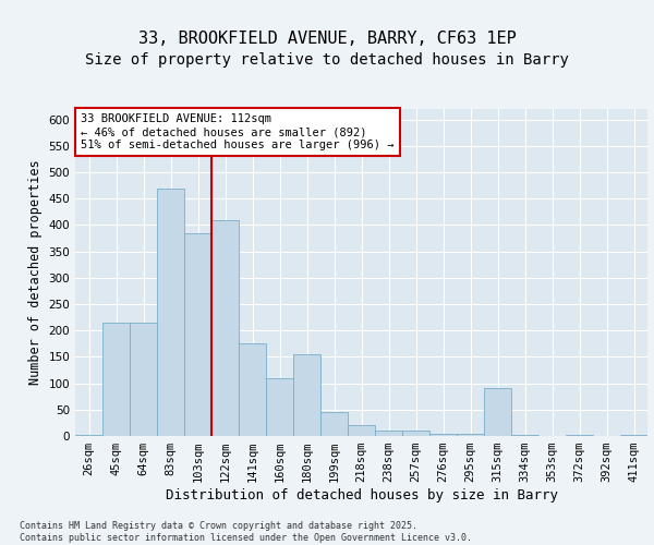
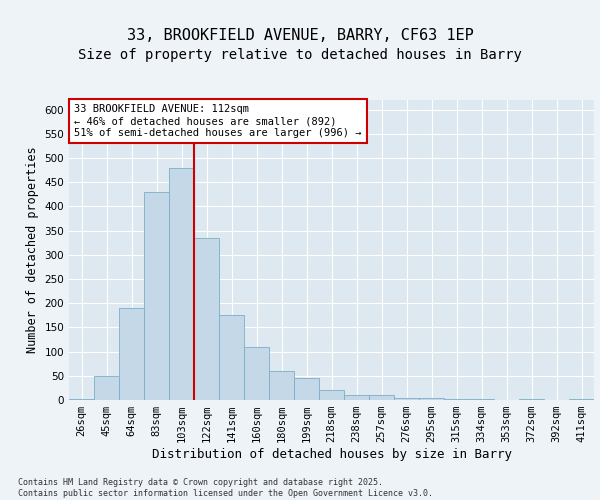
45sqm: 215 -> 50
64sqm: 215 -> 190
83sqm: 470 -> 430
103sqm: 385 -> 480
122sqm: 410 -> 335
180sqm: 155 -> 60
315sqm: 90 -> 3
